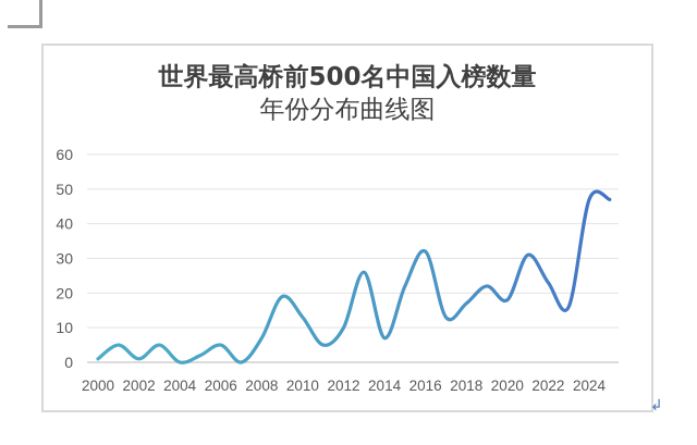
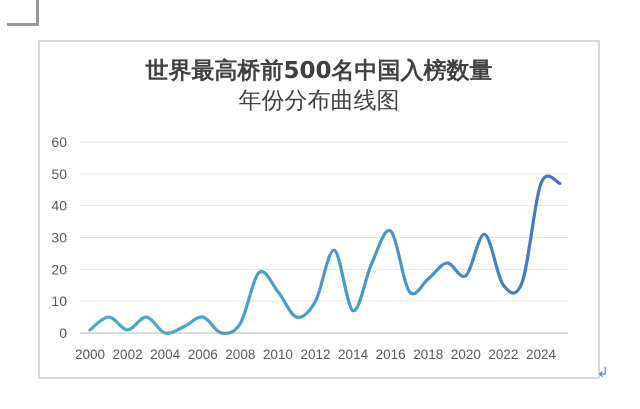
2008: 7 -> 3
2022: 23 -> 15
